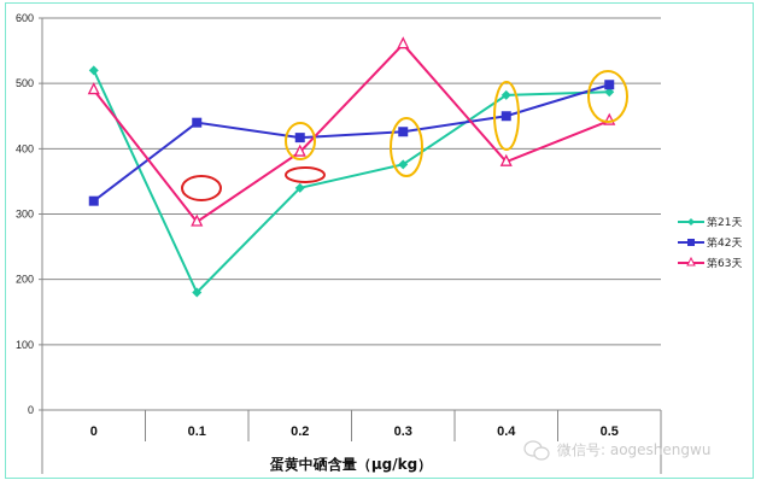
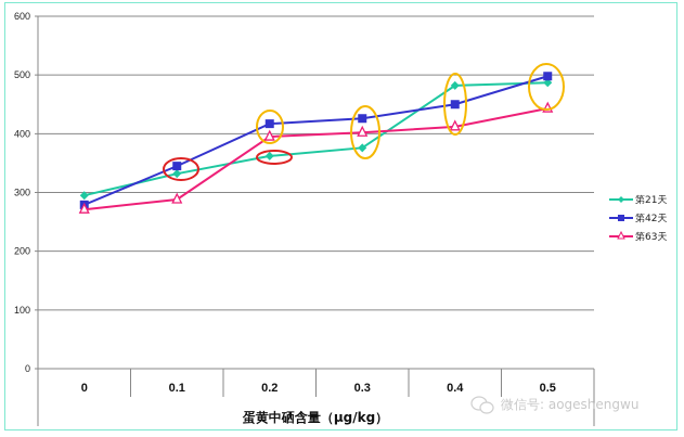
第21天/0: 520 -> 300
第42天/0: 320 -> 280
第63天/0: 490 -> 270
第21天/0.1: 180 -> 330
第42天/0.1: 440 -> 340
第21天/0.2: 340 -> 360
第63天/0.3: 560 -> 400
第63天/0.4: 380 -> 410
